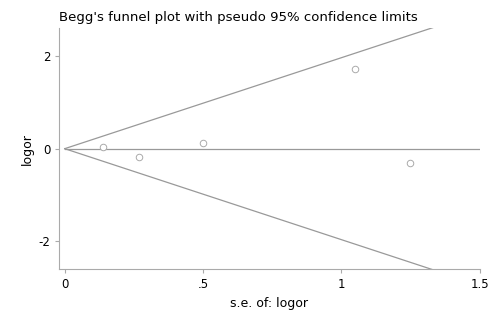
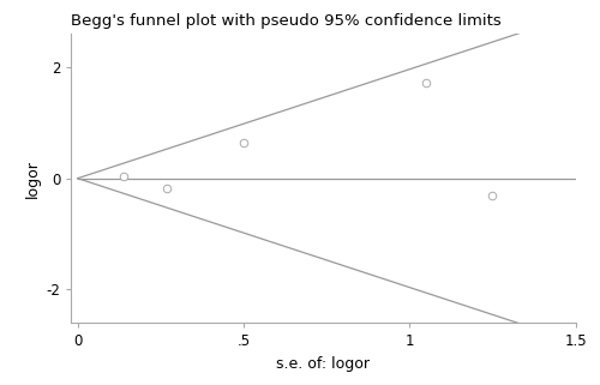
.5: 0.12 -> 0.65
